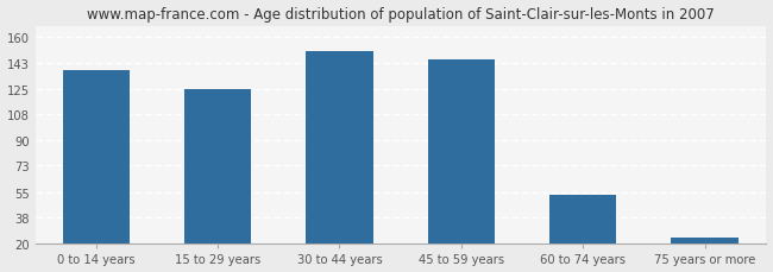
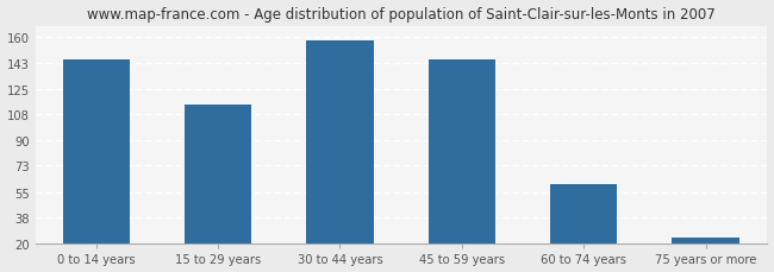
0 to 14 years: 138 -> 145
15 to 29 years: 125 -> 114
30 to 44 years: 151 -> 158
60 to 74 years: 53 -> 60
